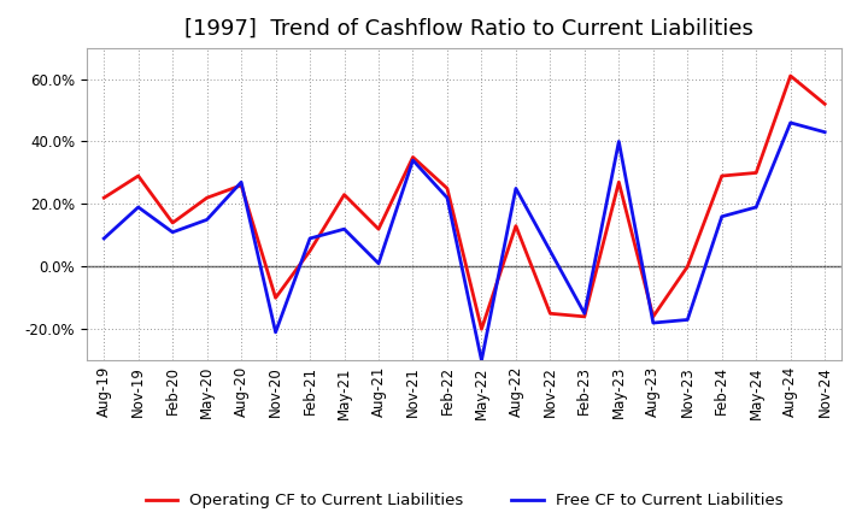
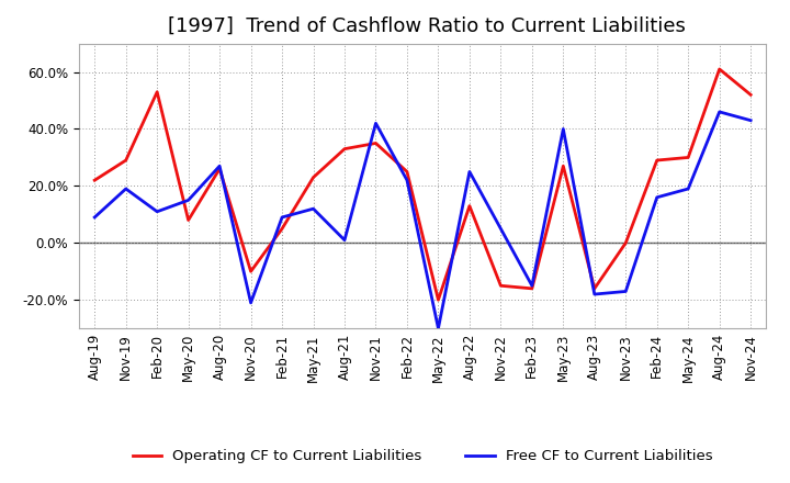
Operating CF to Current Liabilities/Feb-20: 14% -> 53%
Operating CF to Current Liabilities/May-20: 22% -> 8%
Operating CF to Current Liabilities/Aug-21: 12% -> 33%
Free CF to Current Liabilities/Nov-21: 34% -> 42%
